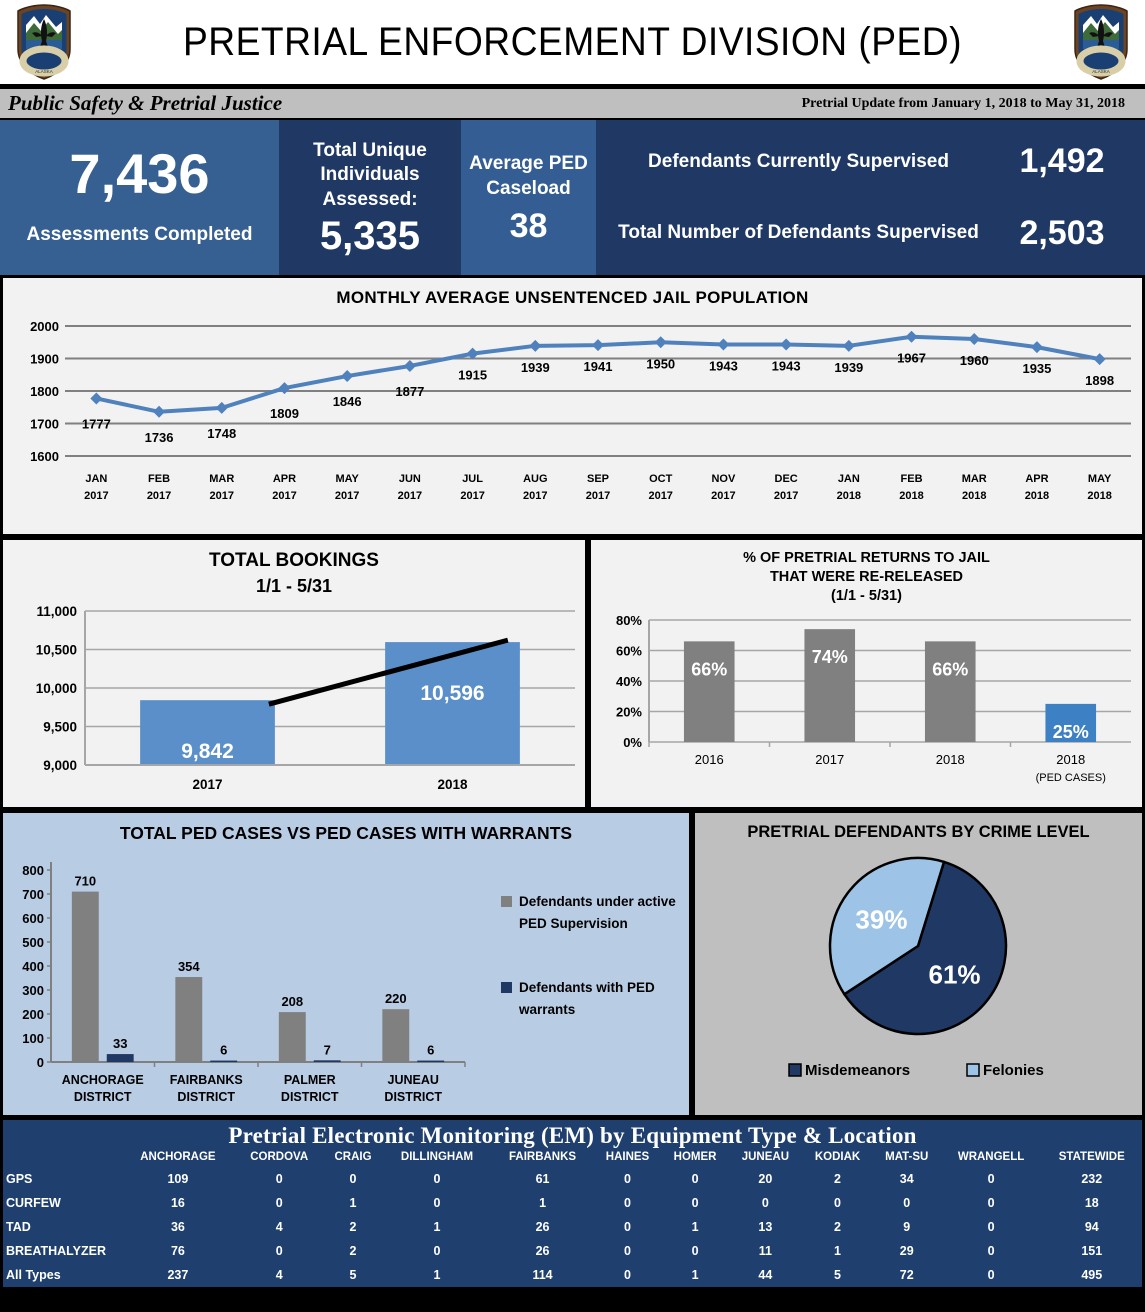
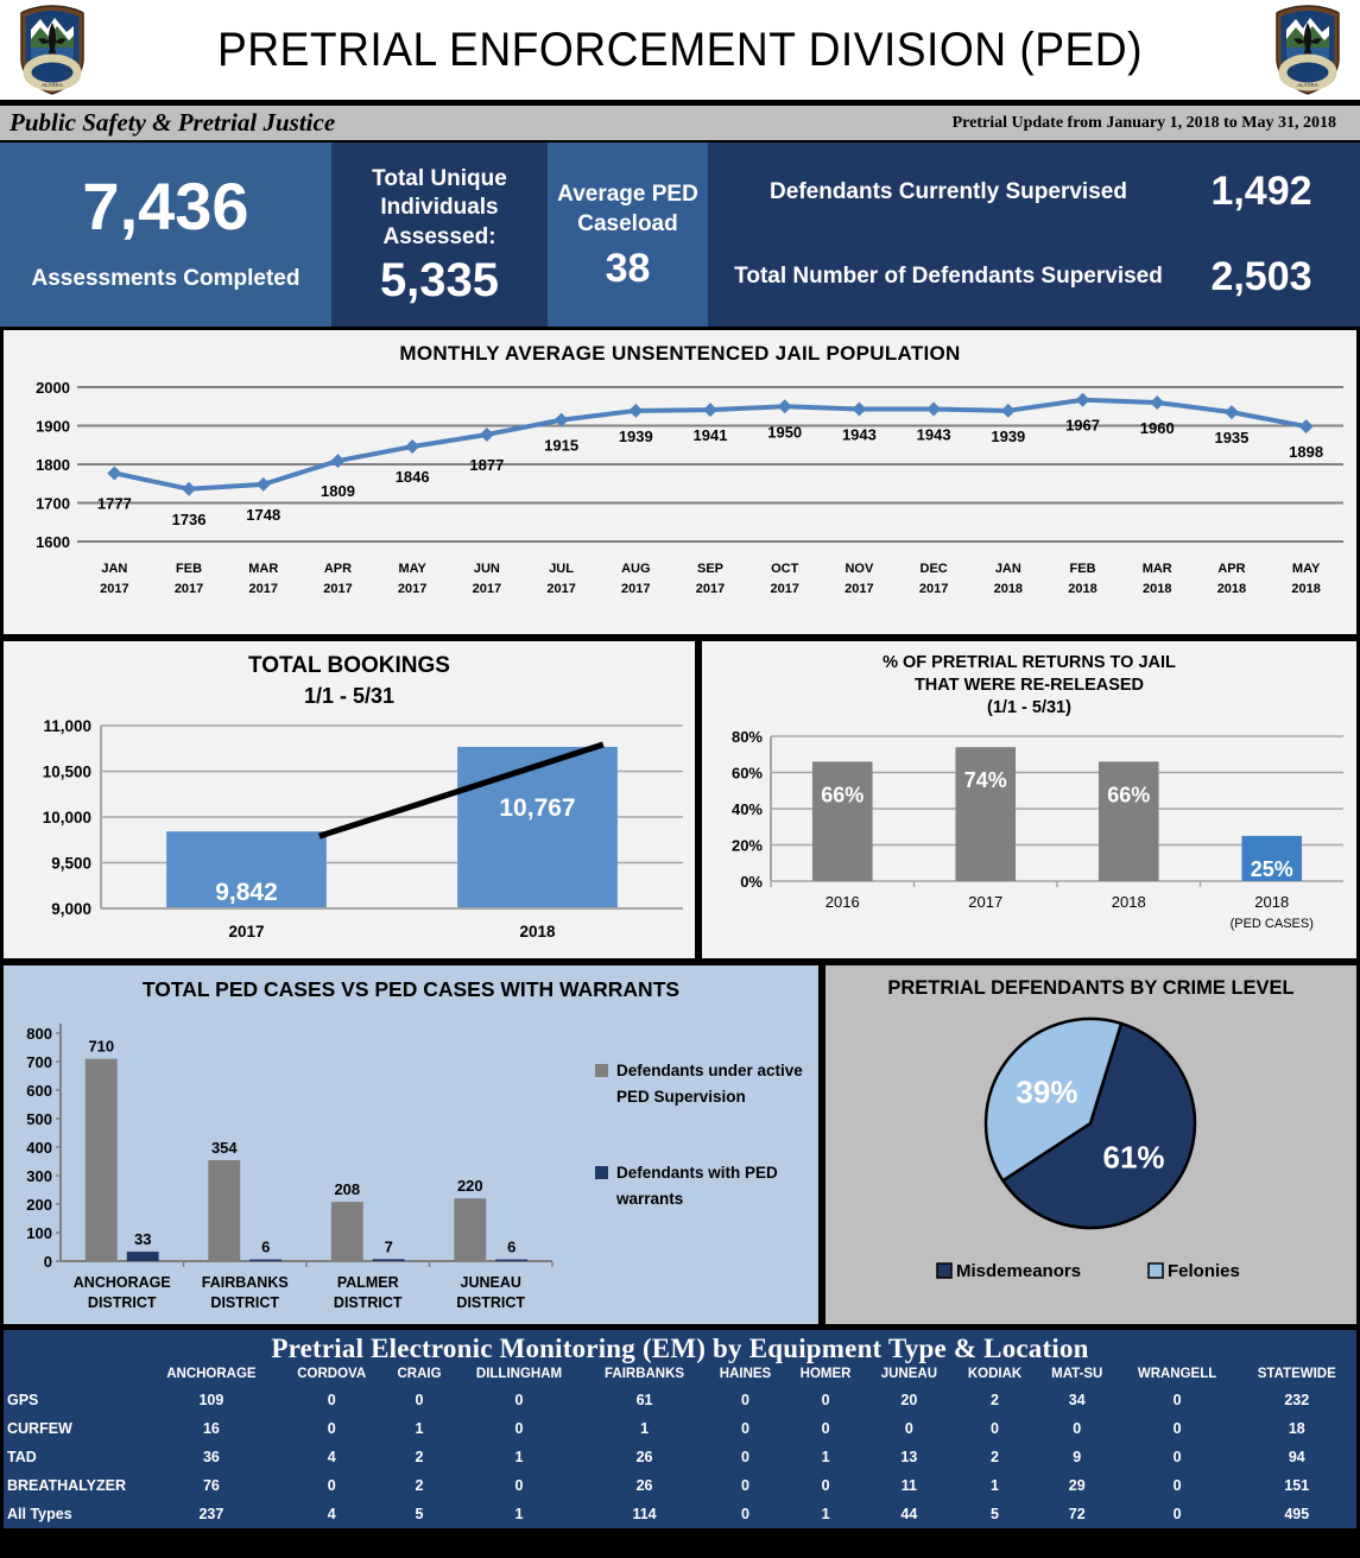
TOTAL BOOKINGS/2018: 10,596 -> 10,767
